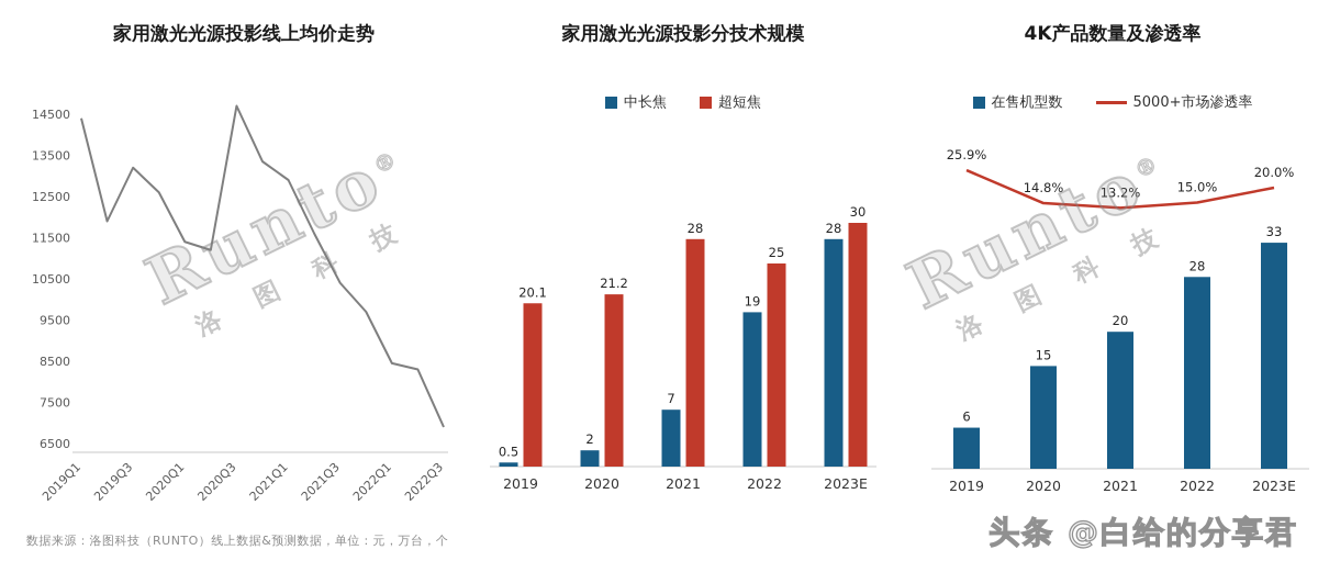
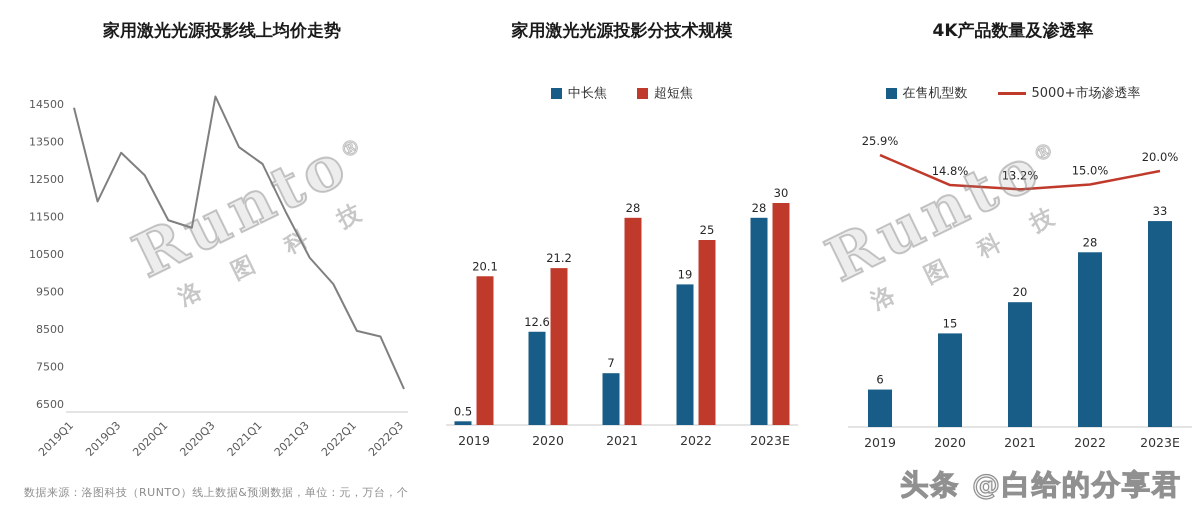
家用激光光源投影分技术规模/中长焦/2020: 2 -> 12.6
